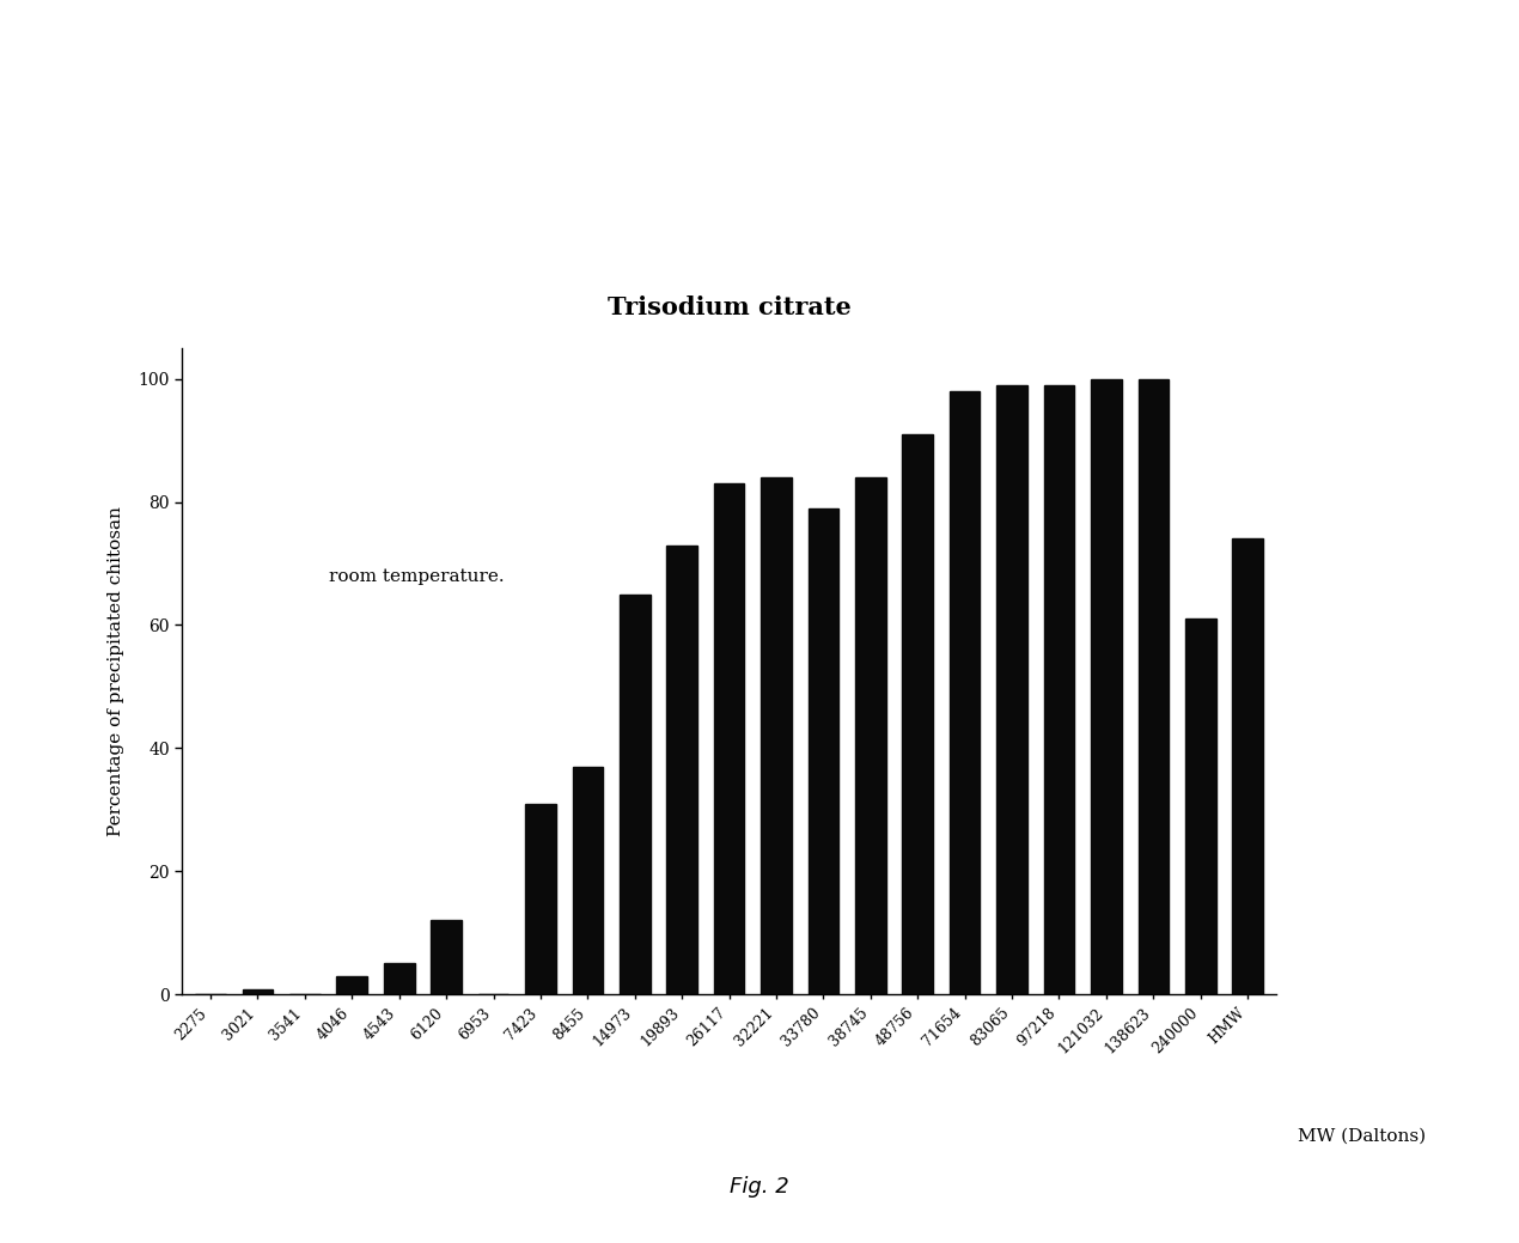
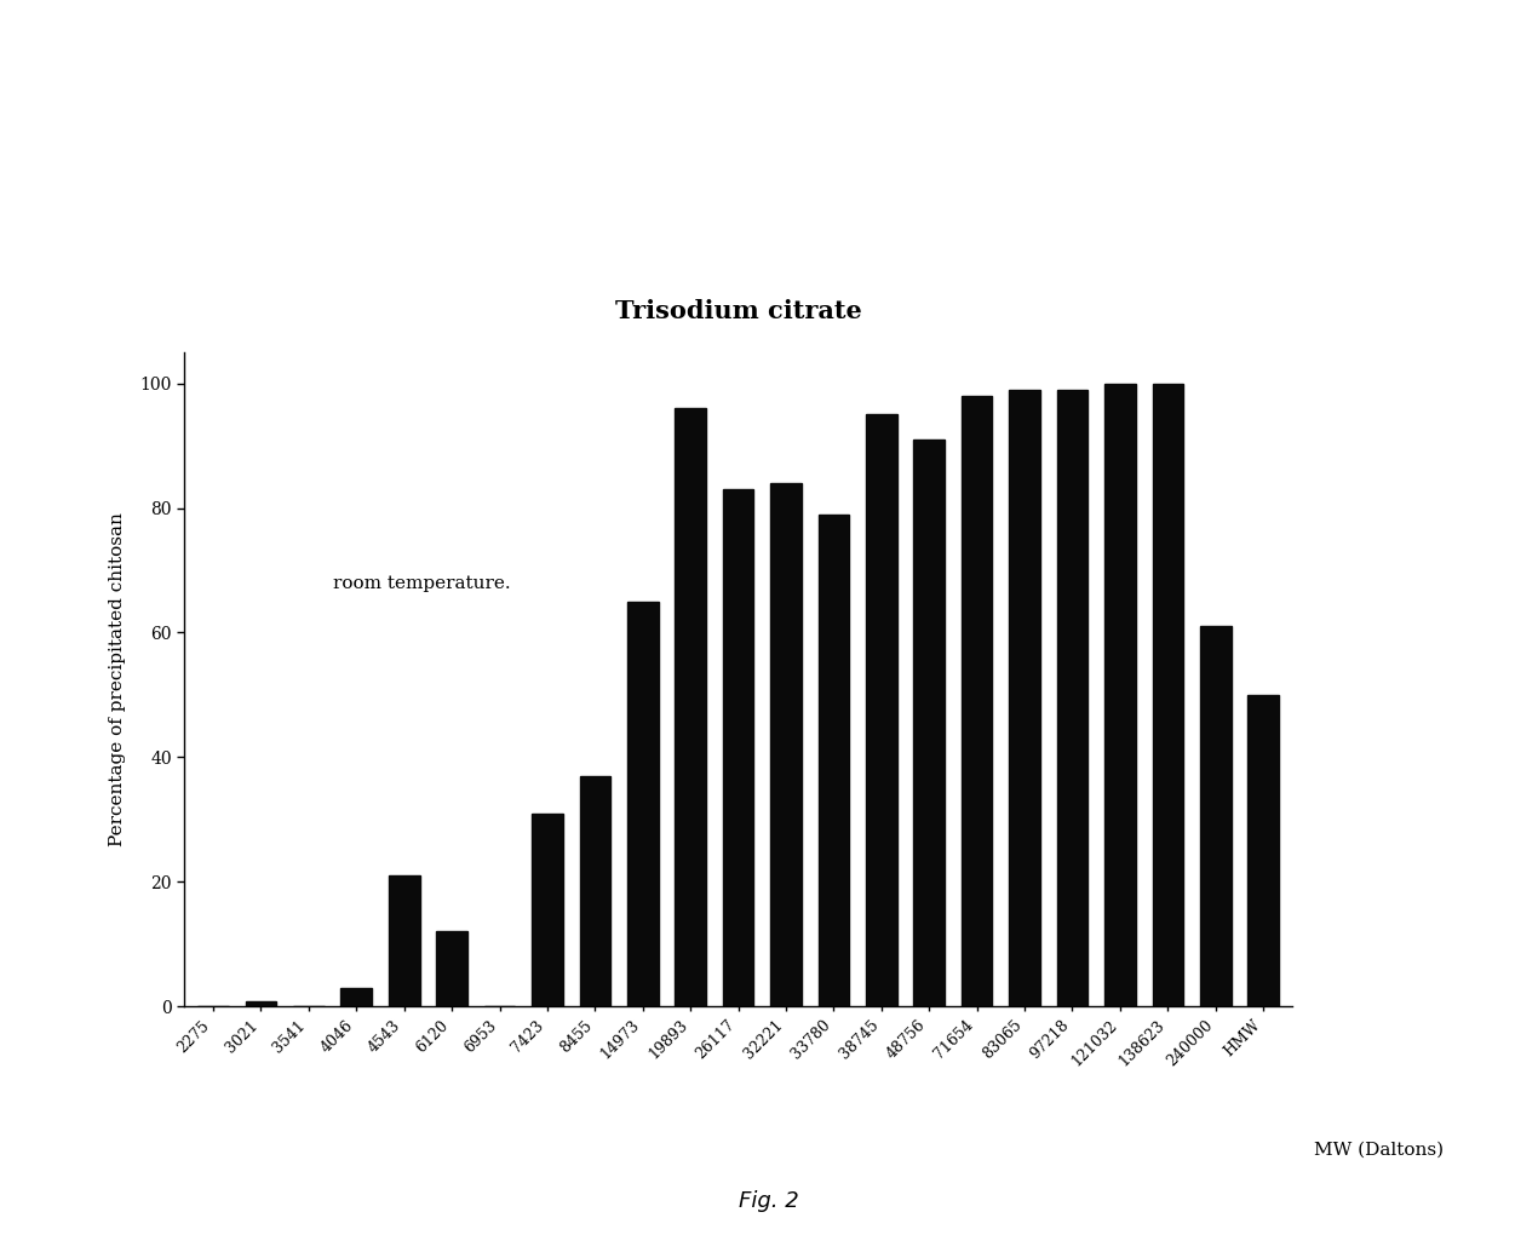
4543: 5.0 -> 21.0
19893: 73.0 -> 96.0
38745: 84.0 -> 95.0
HMW: 74.0 -> 50.0
